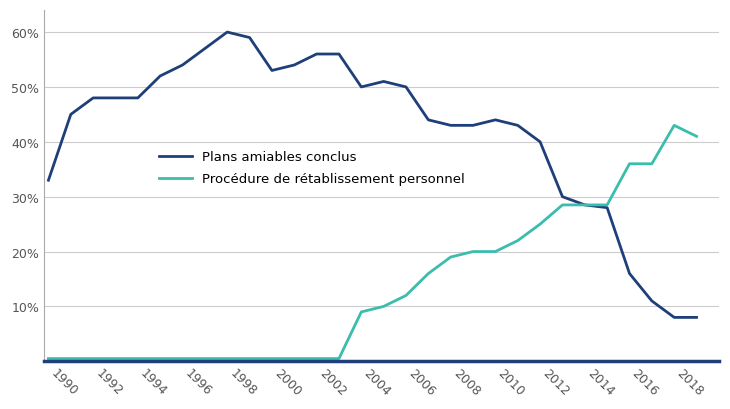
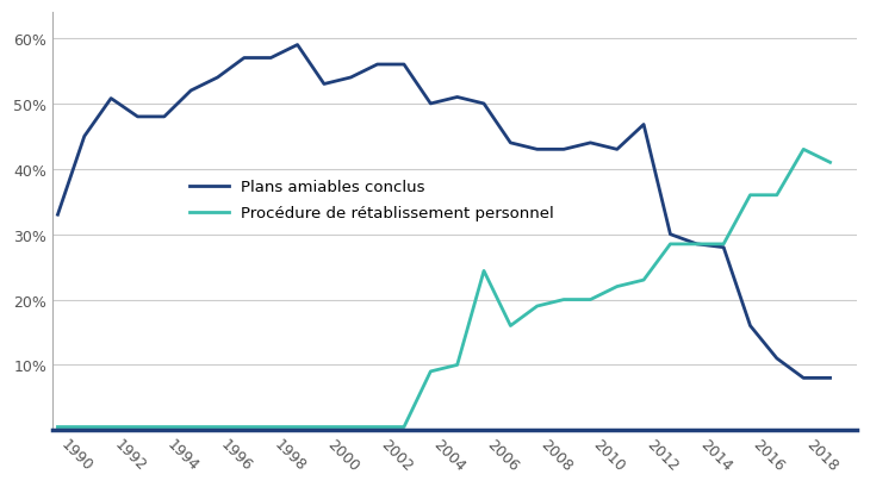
Plans amiables conclus/1992: 48.0% -> 50.8%
Plans amiables conclus/1998: 60.0% -> 57.0%
Procédure de rétablissement personnel/2006: 12.0% -> 24.4%
Plans amiables conclus/2012: 40.0% -> 46.8%
Procédure de rétablissement personnel/2012: 25.0% -> 23.0%
